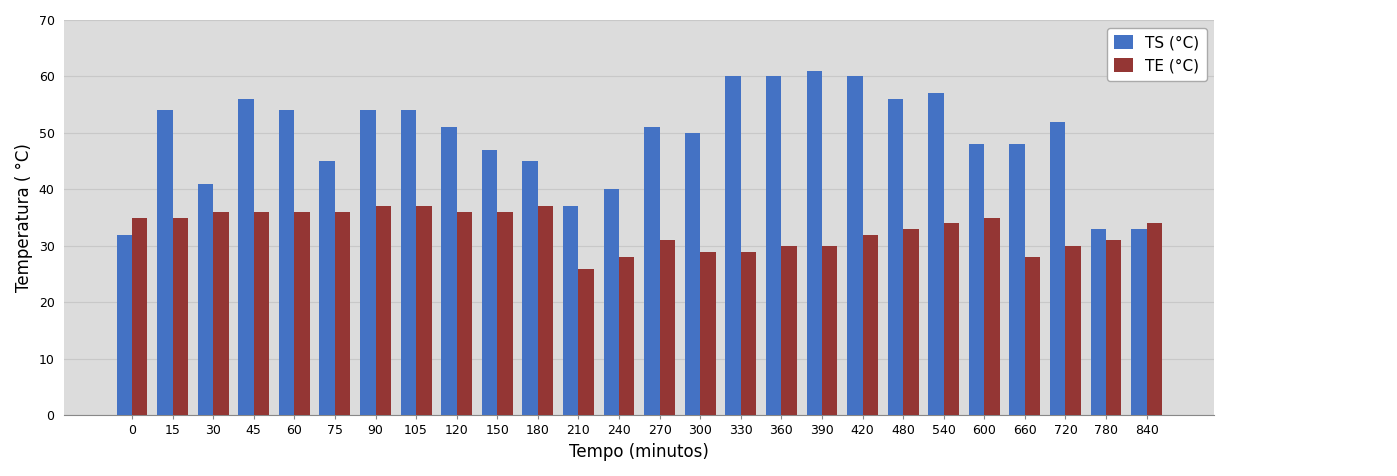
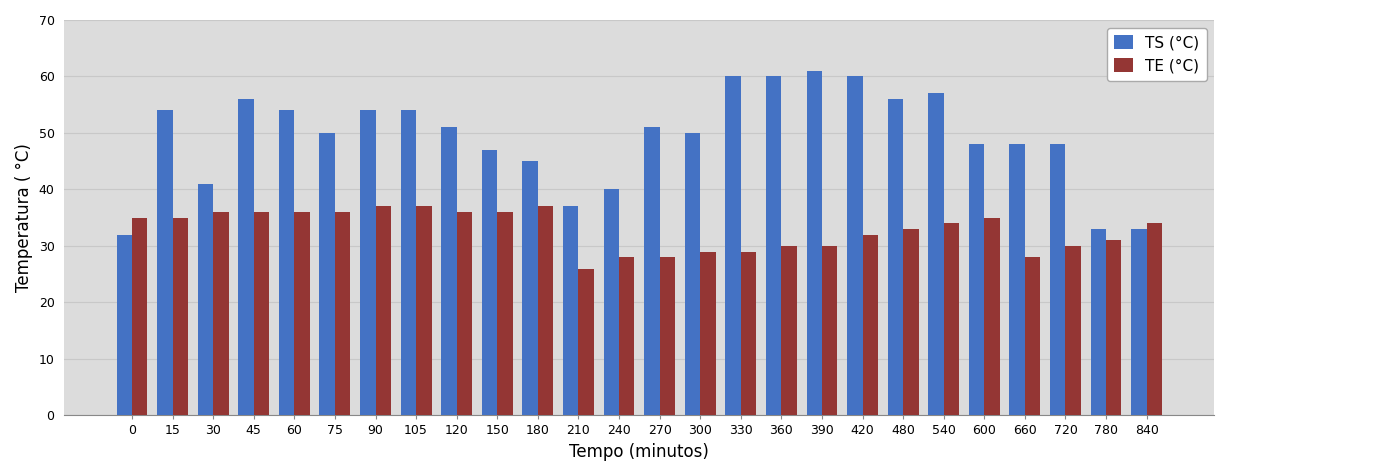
TS (°C)/75: 45 -> 50
TE (°C)/270: 31 -> 28
TS (°C)/720: 52 -> 48
